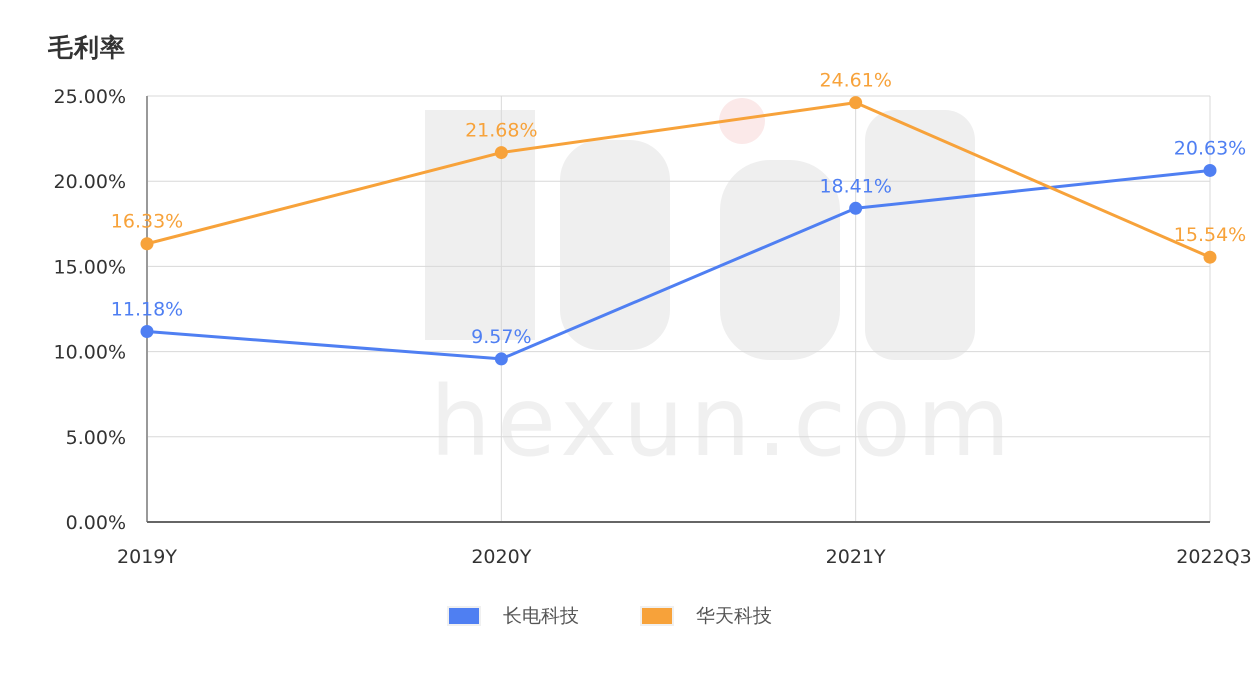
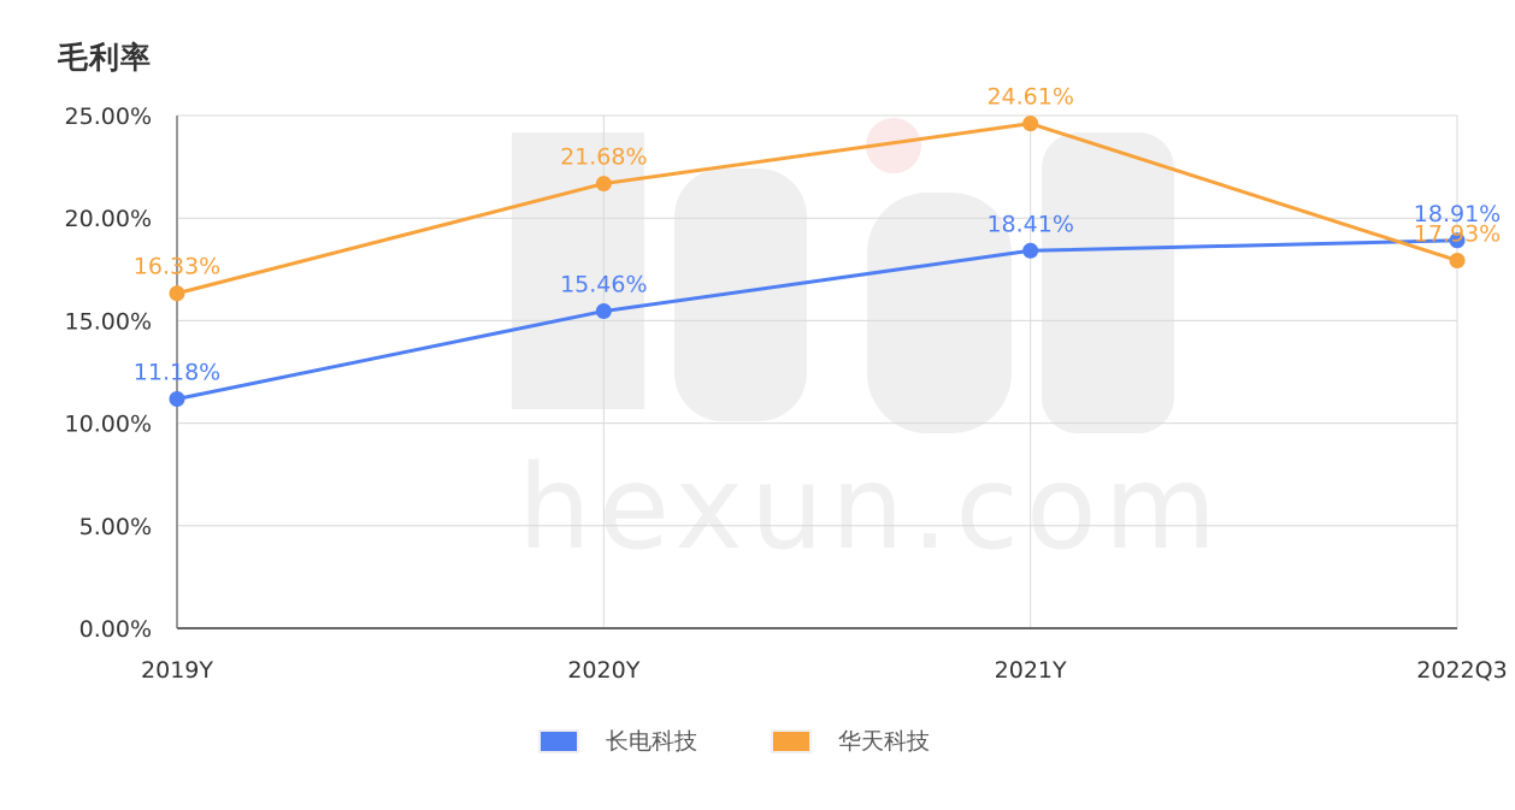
长电科技/2020Y: 9.57% -> 15.46%
长电科技/2022Q3: 20.63% -> 18.91%
华天科技/2022Q3: 15.54% -> 17.93%
